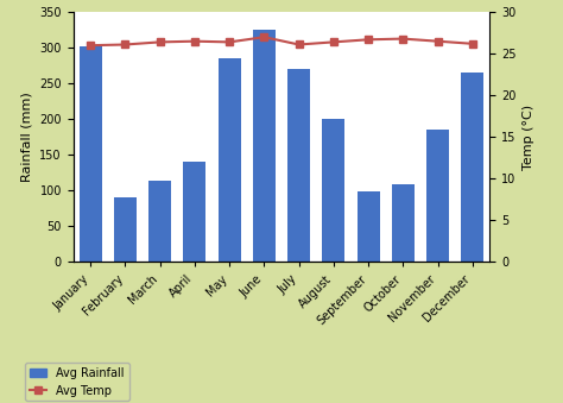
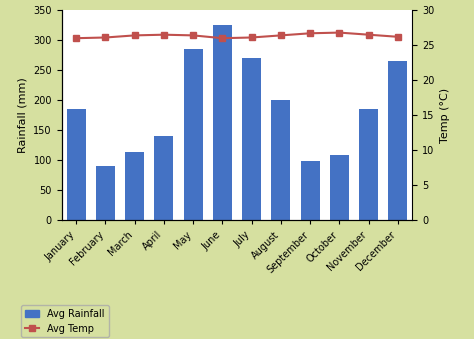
Avg Rainfall/January: 302 -> 185
Avg Temp/June: 27.0 -> 26.0
